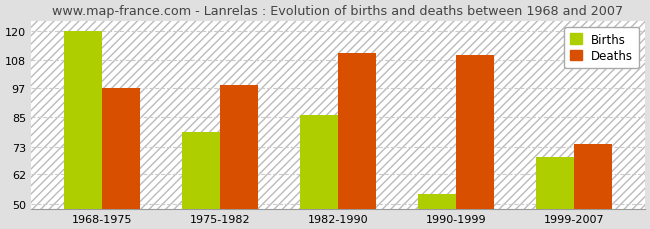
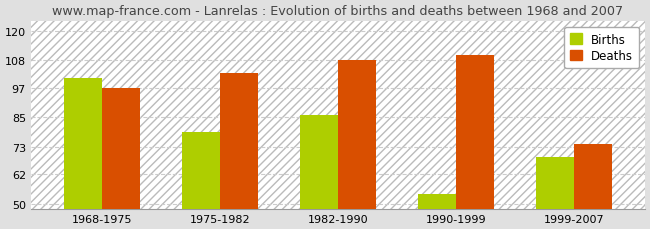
Births/1968-1975: 120 -> 101
Deaths/1975-1982: 98 -> 103
Deaths/1982-1990: 111 -> 108
